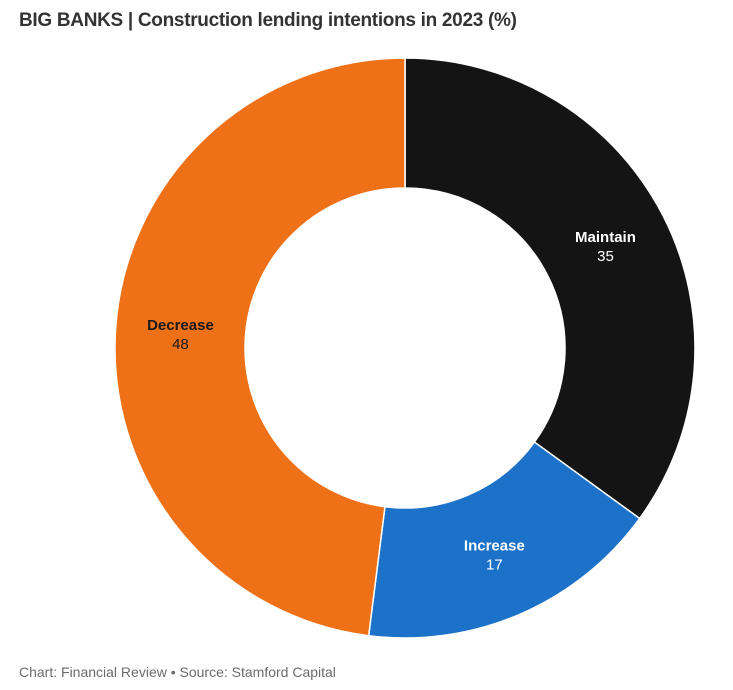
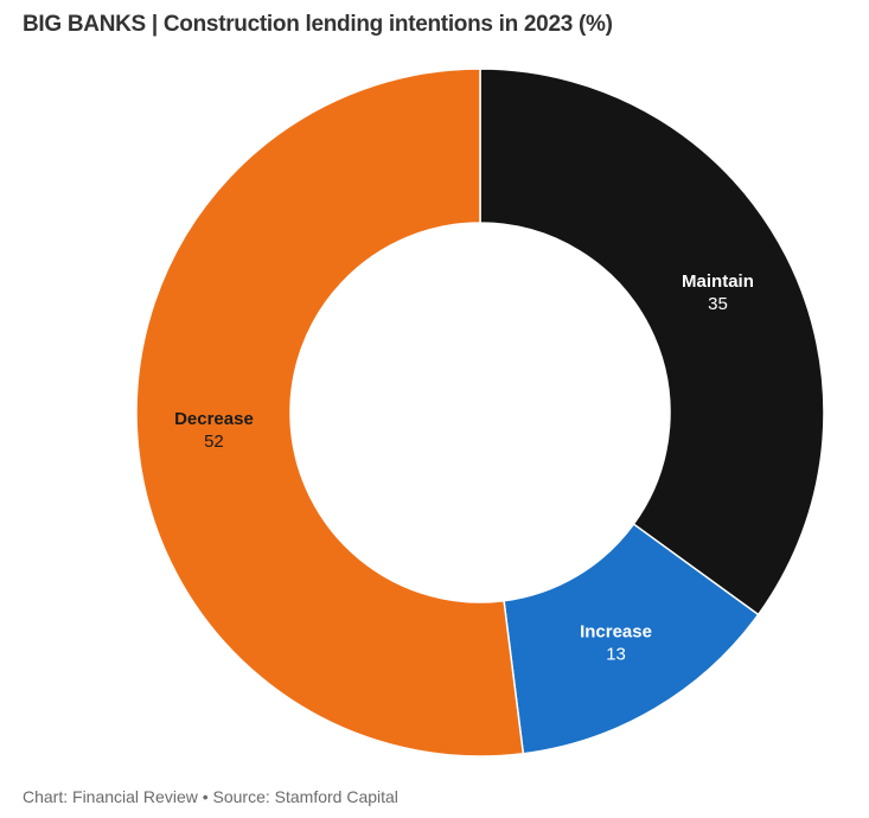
Increase: 17 -> 13
Decrease: 48 -> 52
